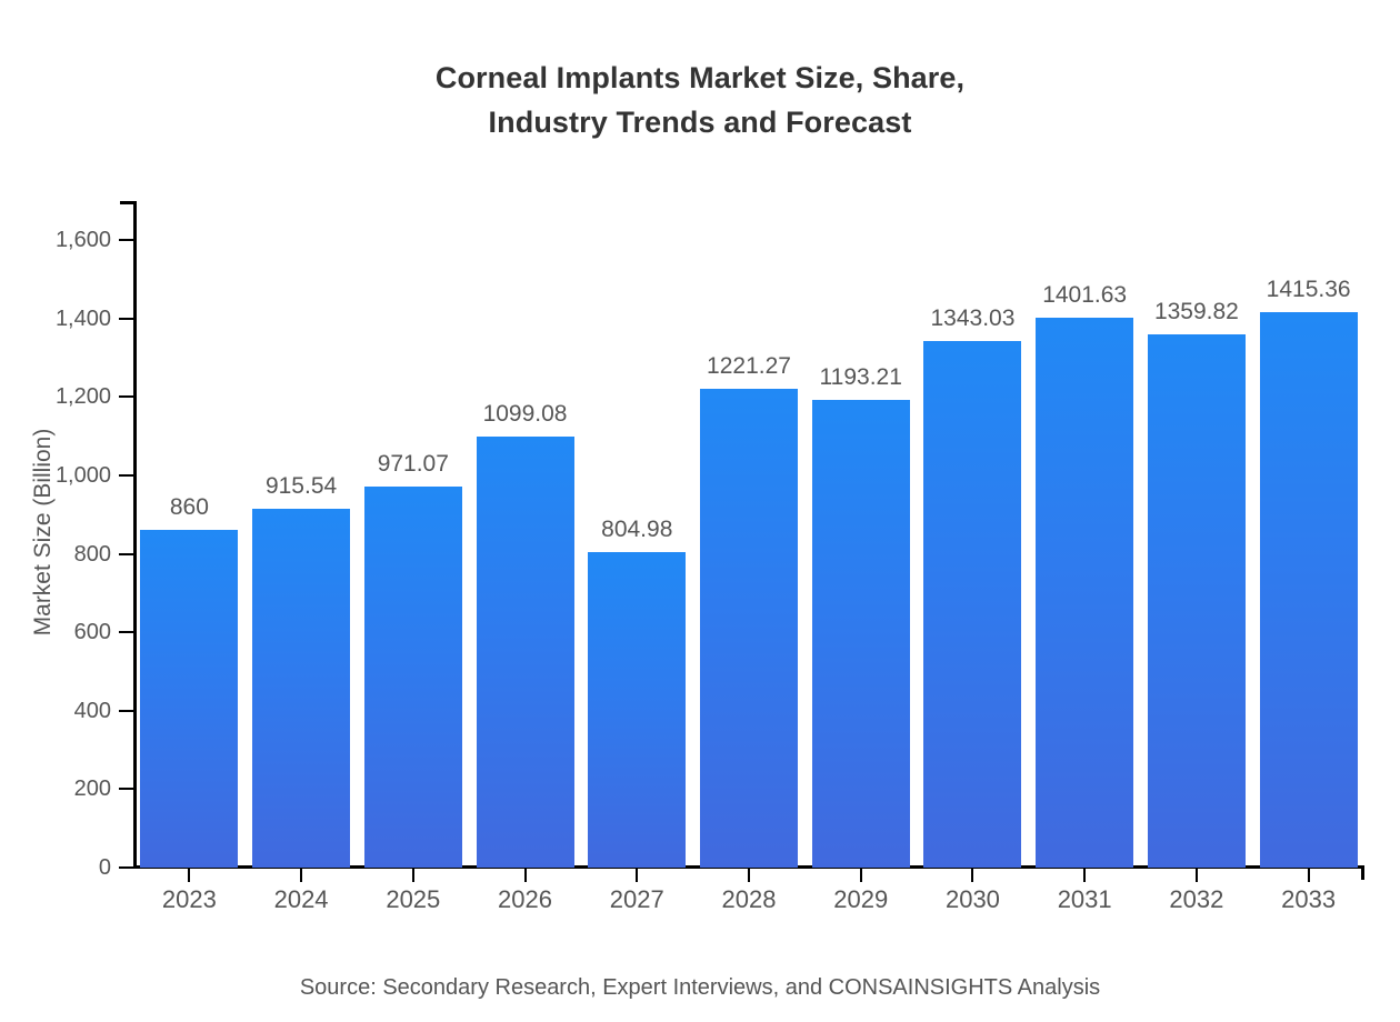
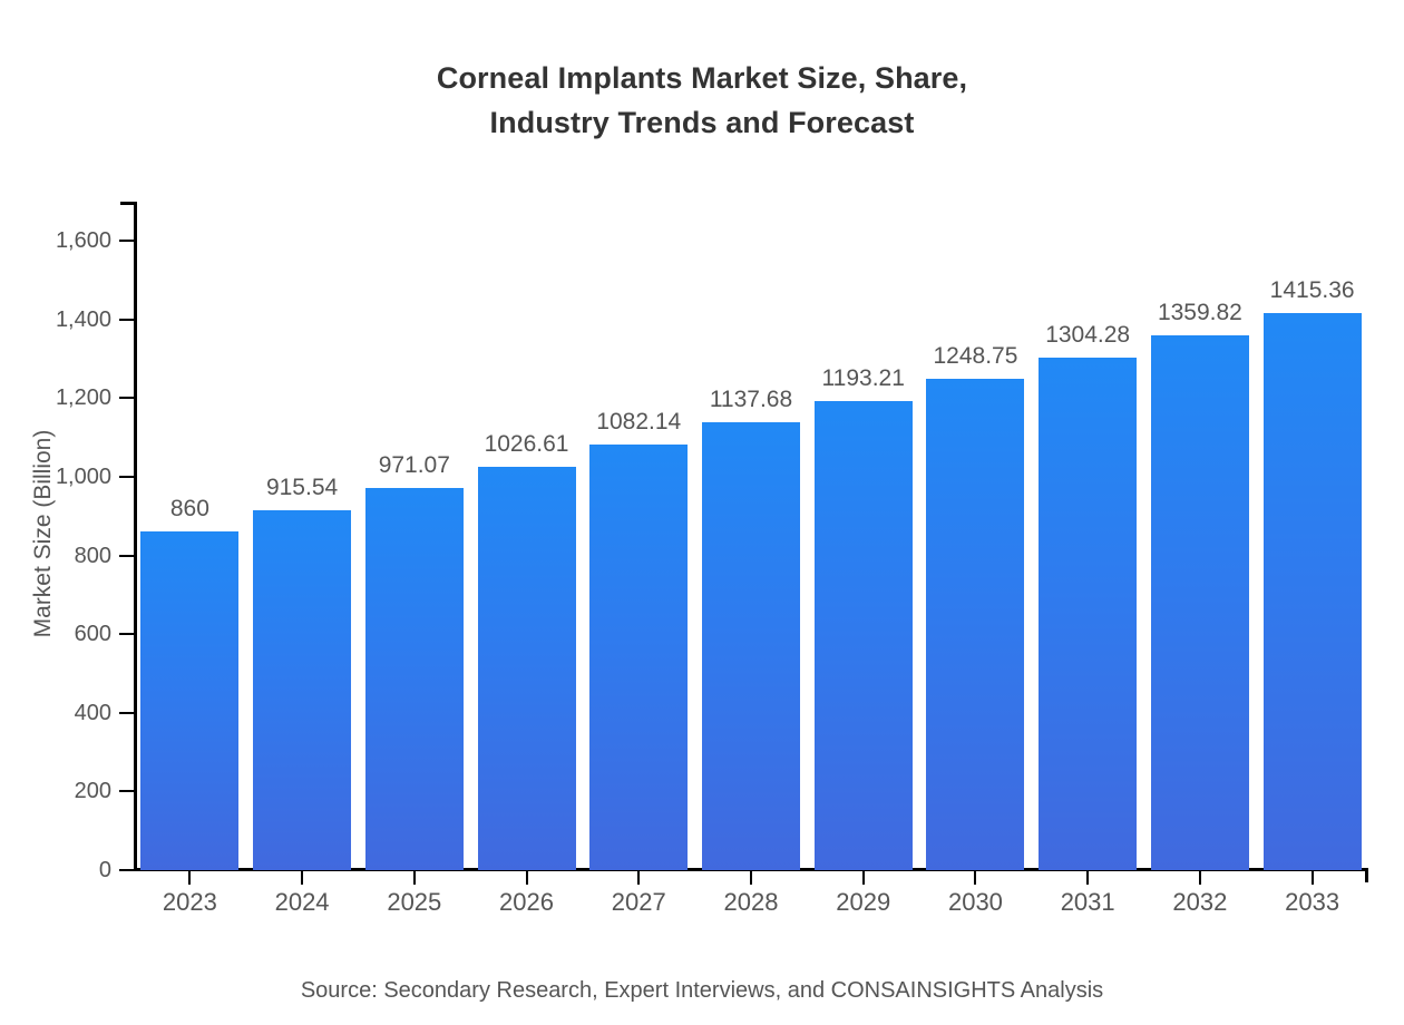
2026: 1099.08 -> 1026.61
2027: 804.98 -> 1082.14
2028: 1221.27 -> 1137.68
2030: 1343.03 -> 1248.75
2031: 1401.63 -> 1304.28
